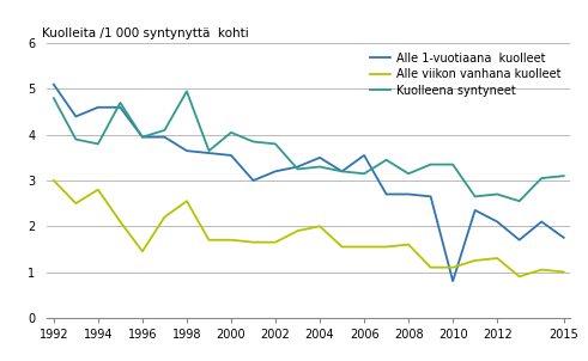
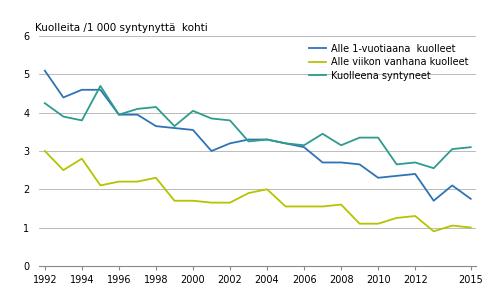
Kuolleena syntyneet/1992: 4.80 -> 4.25
Alle viikon vanhana kuolleet/1996: 1.45 -> 2.20
Alle viikon vanhana kuolleet/1998: 2.55 -> 2.30
Kuolleena syntyneet/1998: 4.95 -> 4.15
Alle 1-vuotiaana kuolleet/2004: 3.50 -> 3.30
Alle 1-vuotiaana kuolleet/2006: 3.55 -> 3.10
Alle 1-vuotiaana kuolleet/2010: 0.80 -> 2.30
Alle 1-vuotiaana kuolleet/2012: 2.10 -> 2.40
